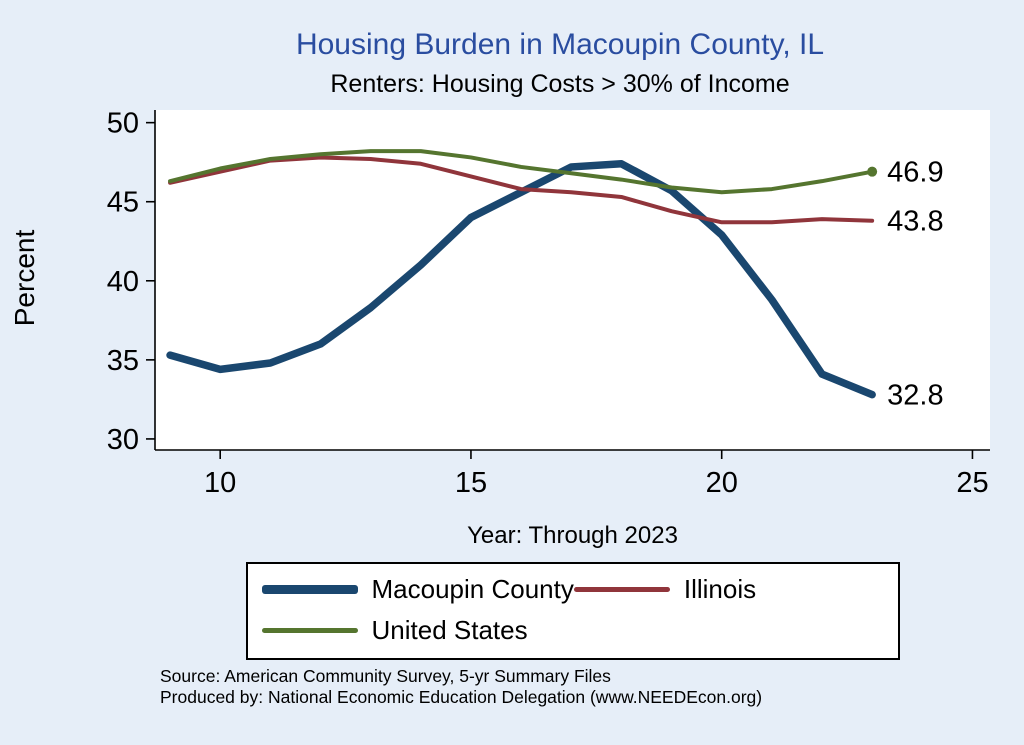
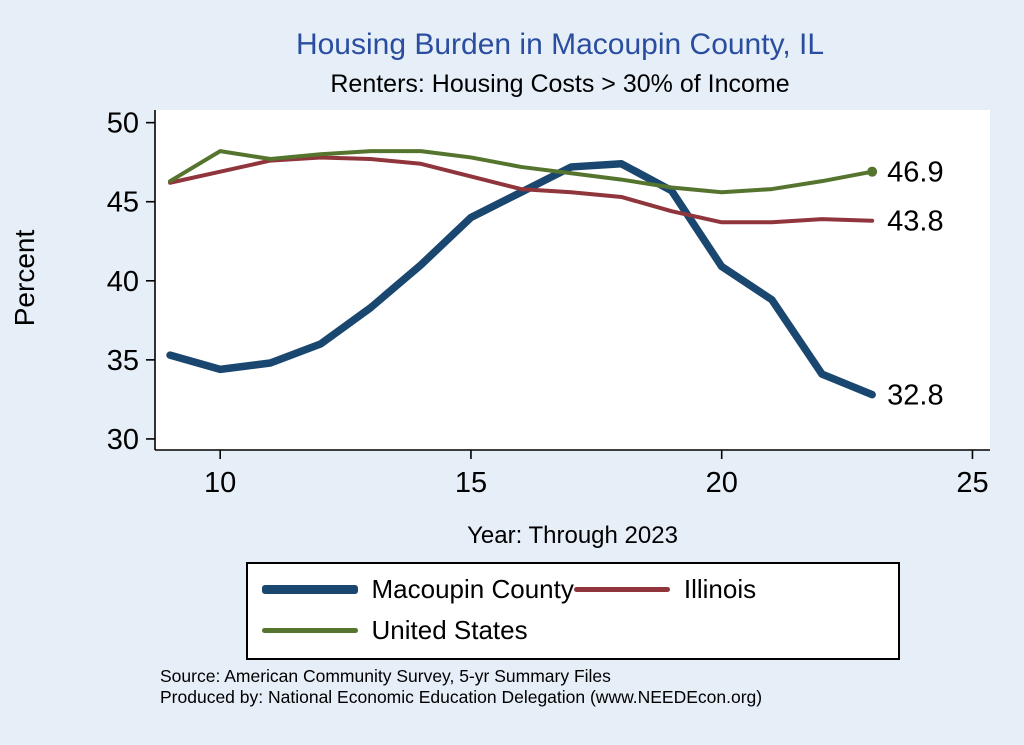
United States/10: 47.1 -> 48.2
Macoupin County/20: 42.9 -> 40.9
